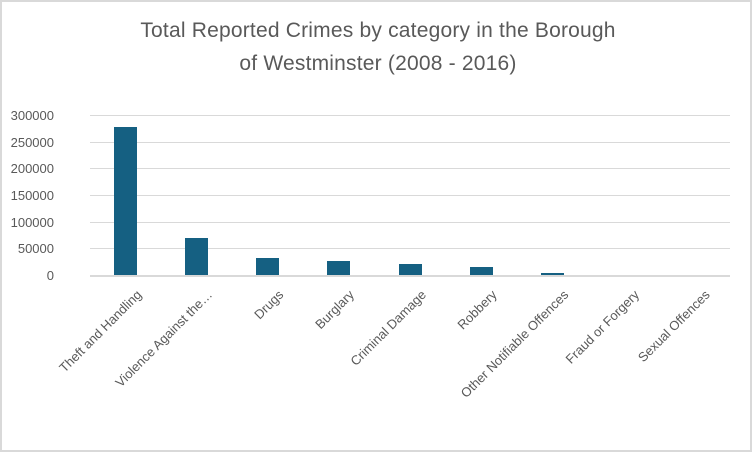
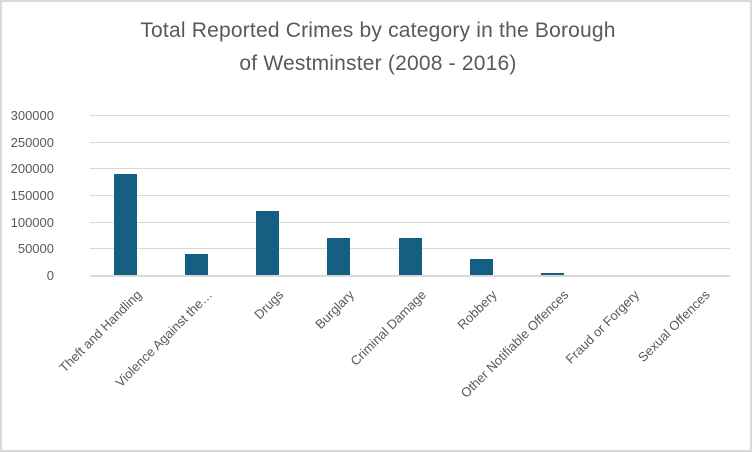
Theft and Handling: 280000 -> 190000
Violence Against the…: 70000 -> 40000
Drugs: 30000 -> 120000
Burglary: 30000 -> 70000
Criminal Damage: 20000 -> 70000
Robbery: 20000 -> 30000
